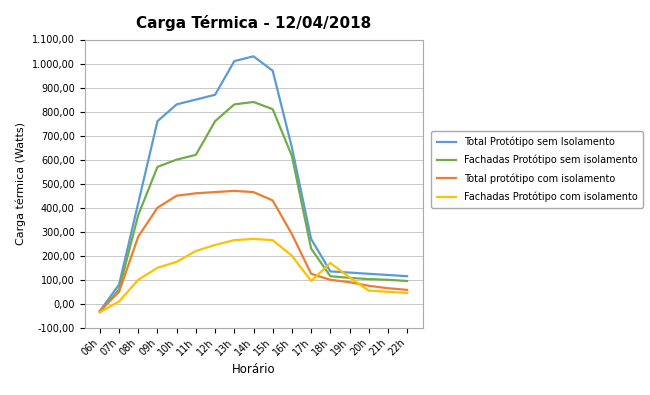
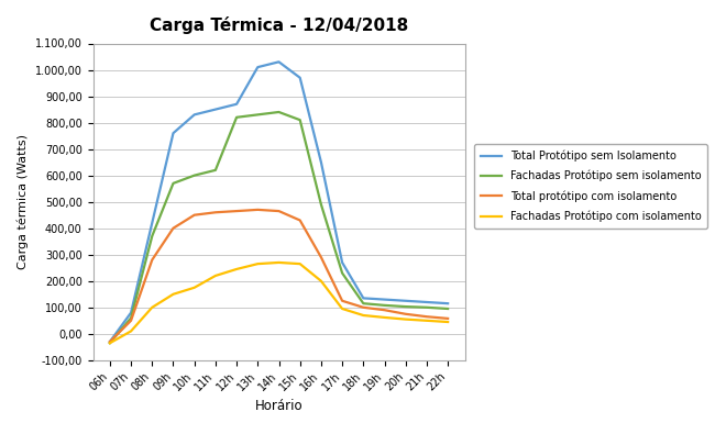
Fachadas Protótipo sem isolamento/12h: 760 -> 820
Fachadas Protótipo sem isolamento/16h: 615 -> 490
Fachadas Protótipo com isolamento/18h: 170 -> 70
Fachadas Protótipo com isolamento/19h: 110 -> 62
